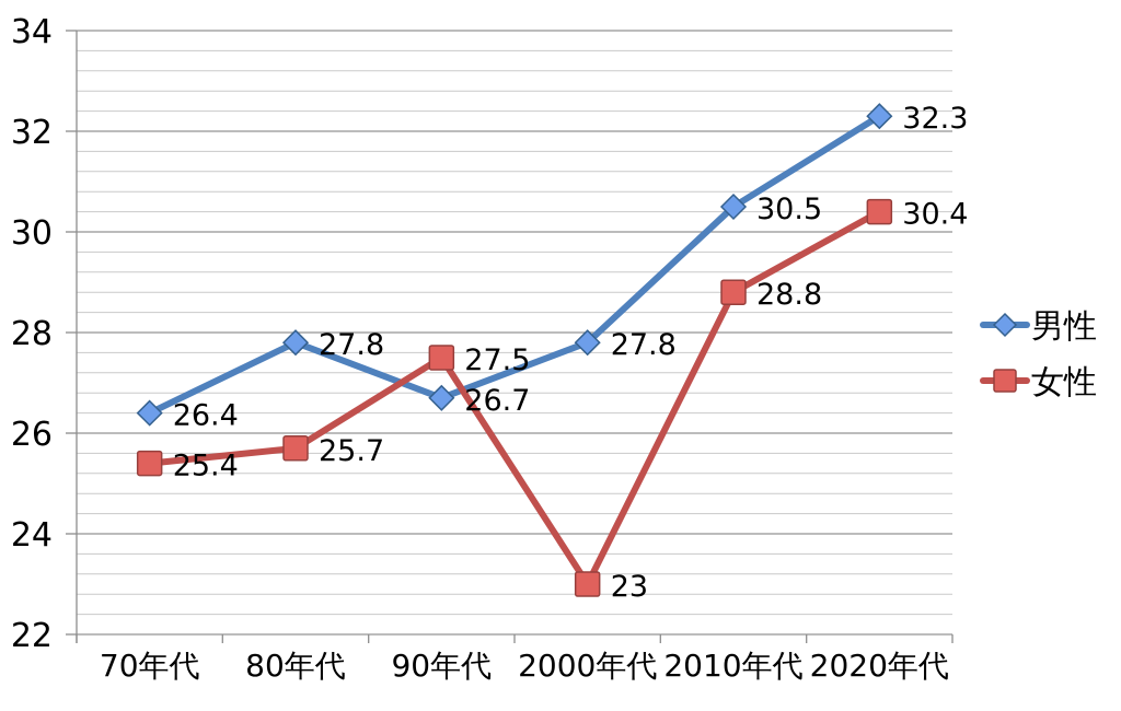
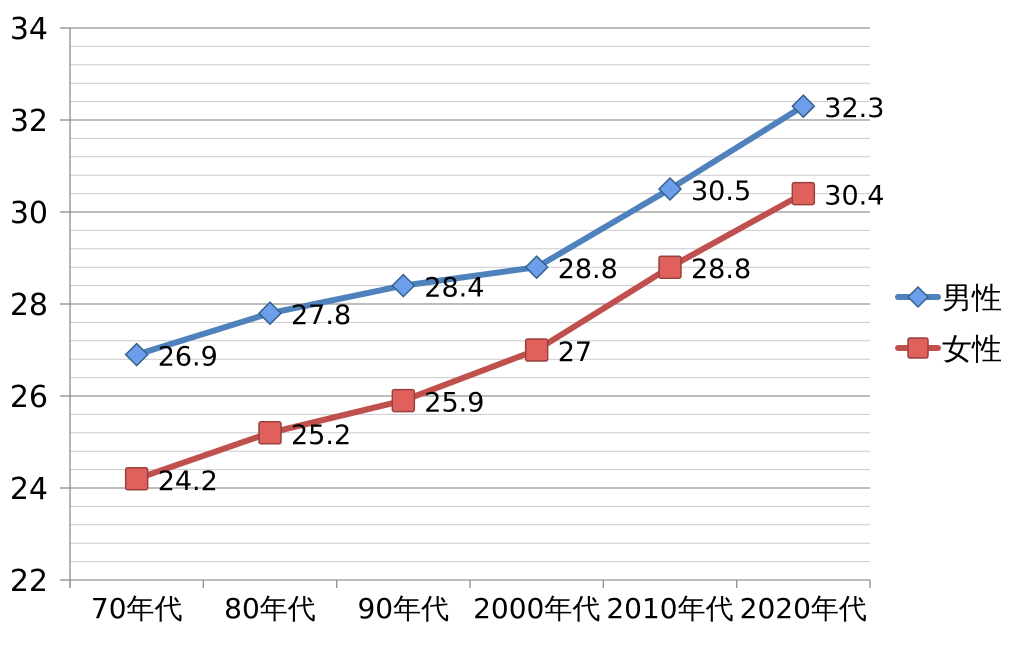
男性/70年代: 26.4 -> 26.9
女性/70年代: 25.4 -> 24.2
女性/80年代: 25.7 -> 25.2
男性/90年代: 26.7 -> 28.4
女性/90年代: 27.5 -> 25.9
男性/2000年代: 27.8 -> 28.8
女性/2000年代: 23 -> 27
